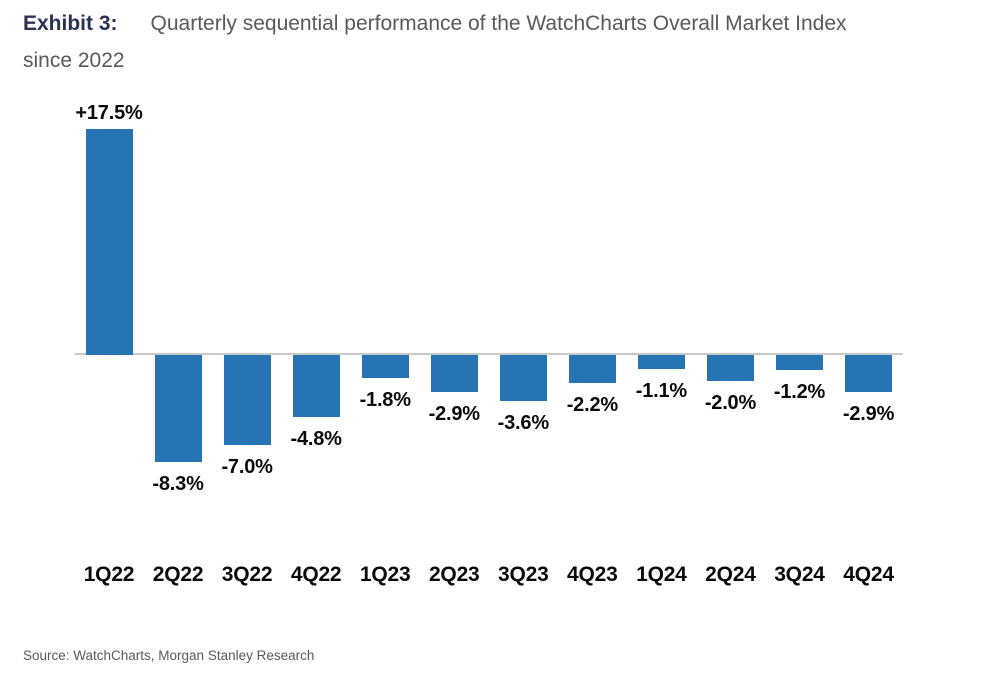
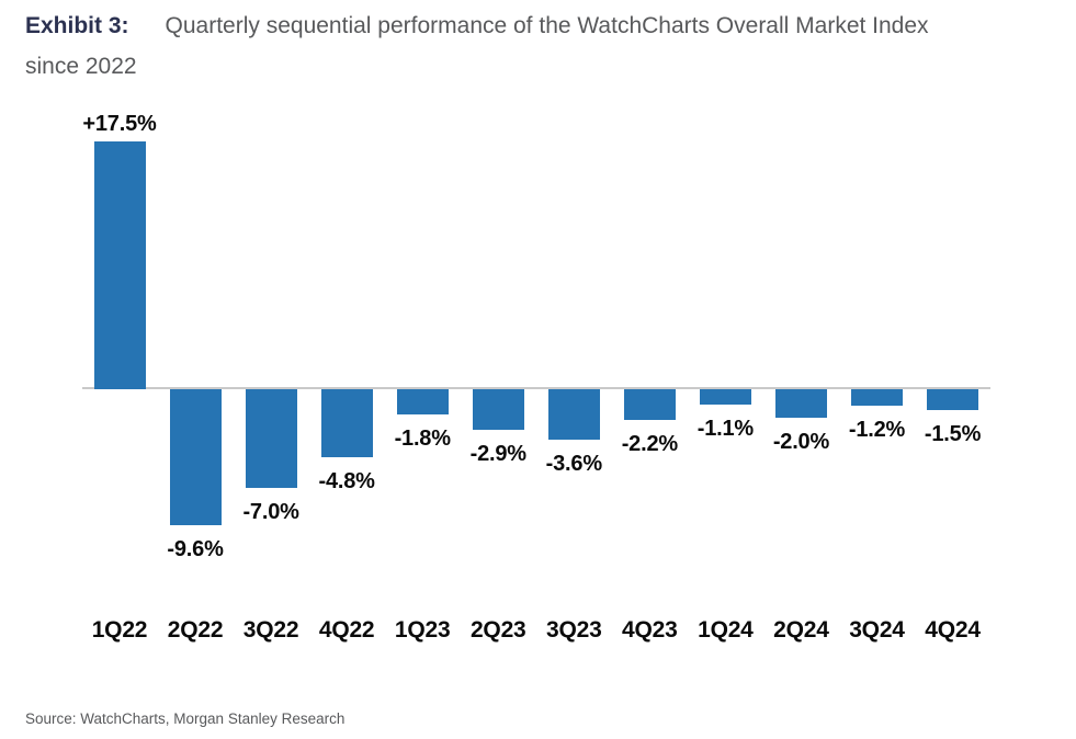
2Q22: -8.3% -> -9.6%
4Q24: -2.9% -> -1.5%
